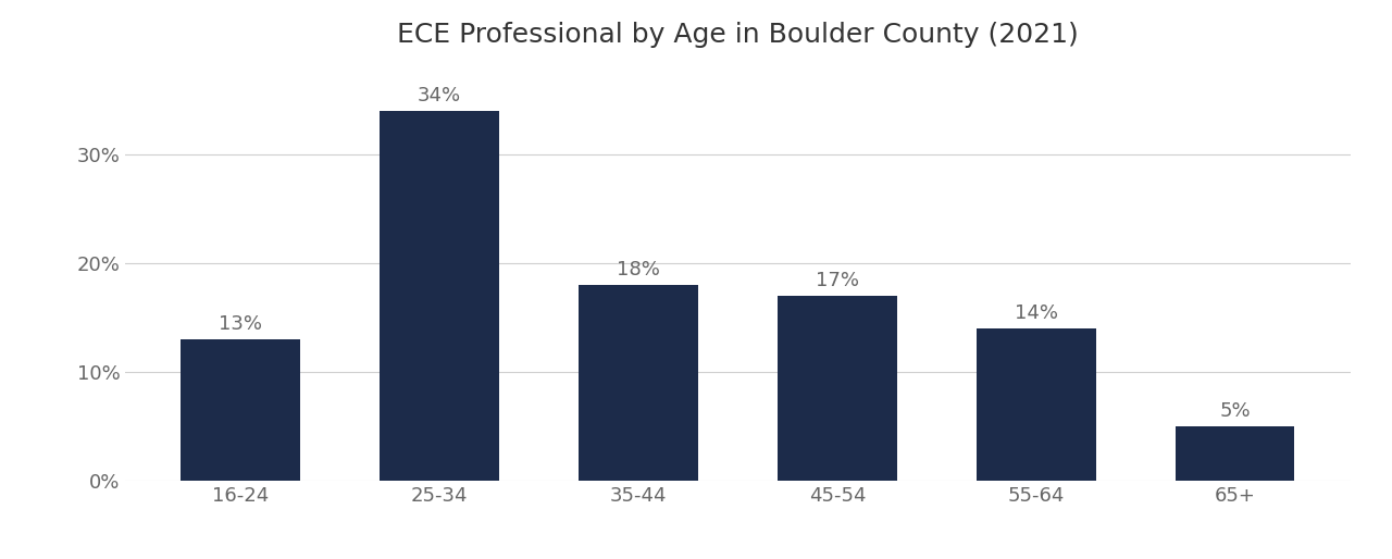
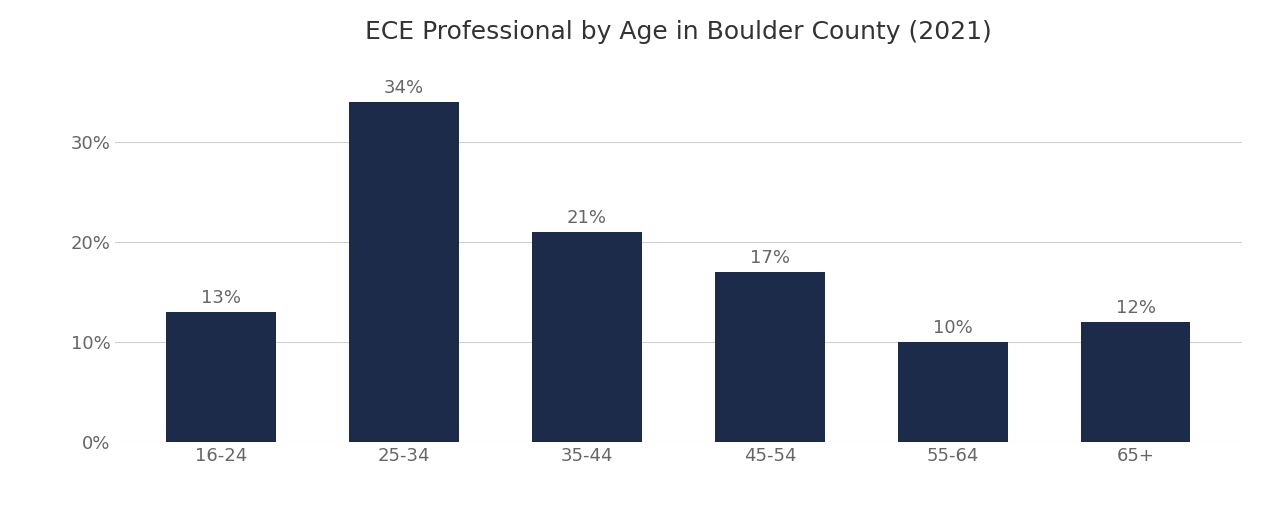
35-44: 18% -> 21%
55-64: 14% -> 10%
65+: 5% -> 12%
